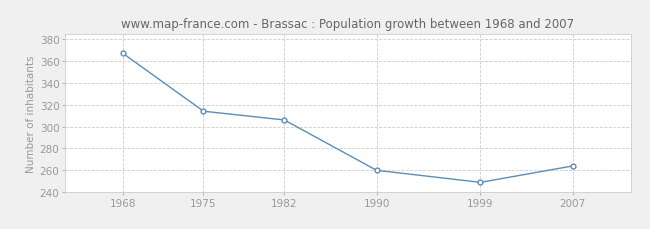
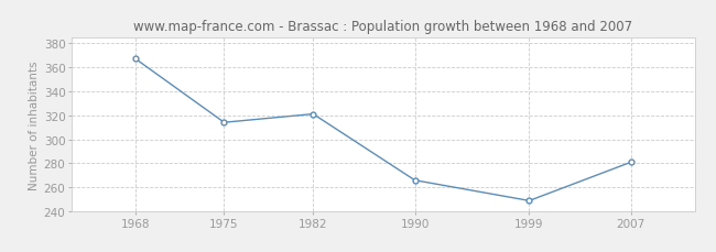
1982: 306 -> 321
1990: 260 -> 266
2007: 264 -> 281
